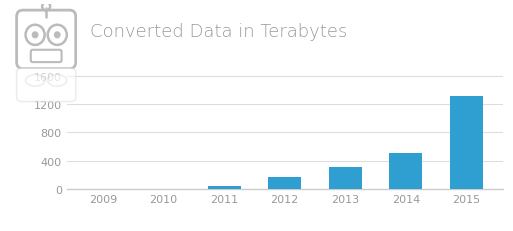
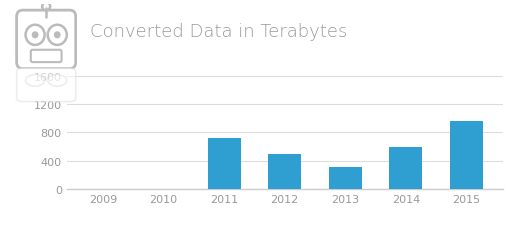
2011: 40 -> 720
2012: 180 -> 500
2014: 510 -> 600
2015: 1310 -> 960
